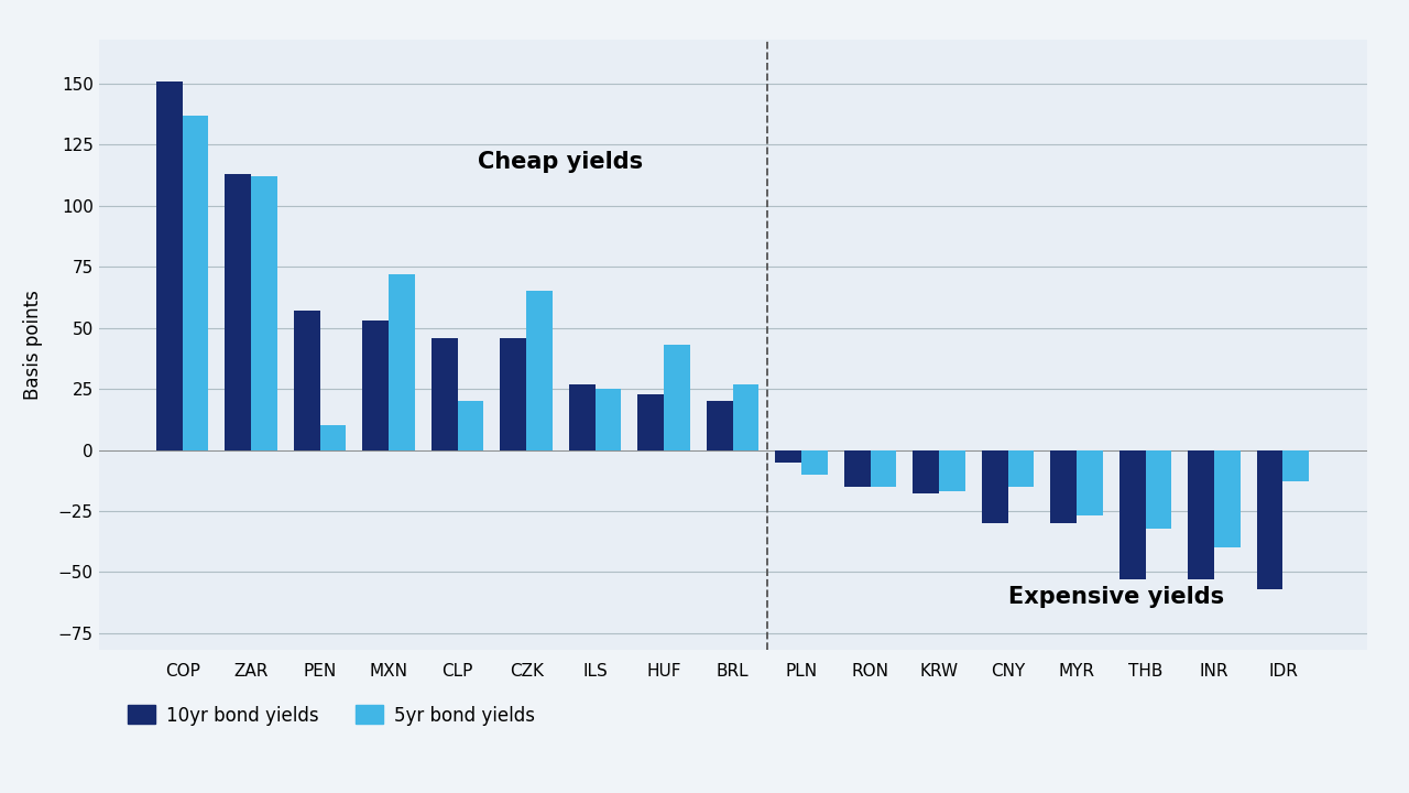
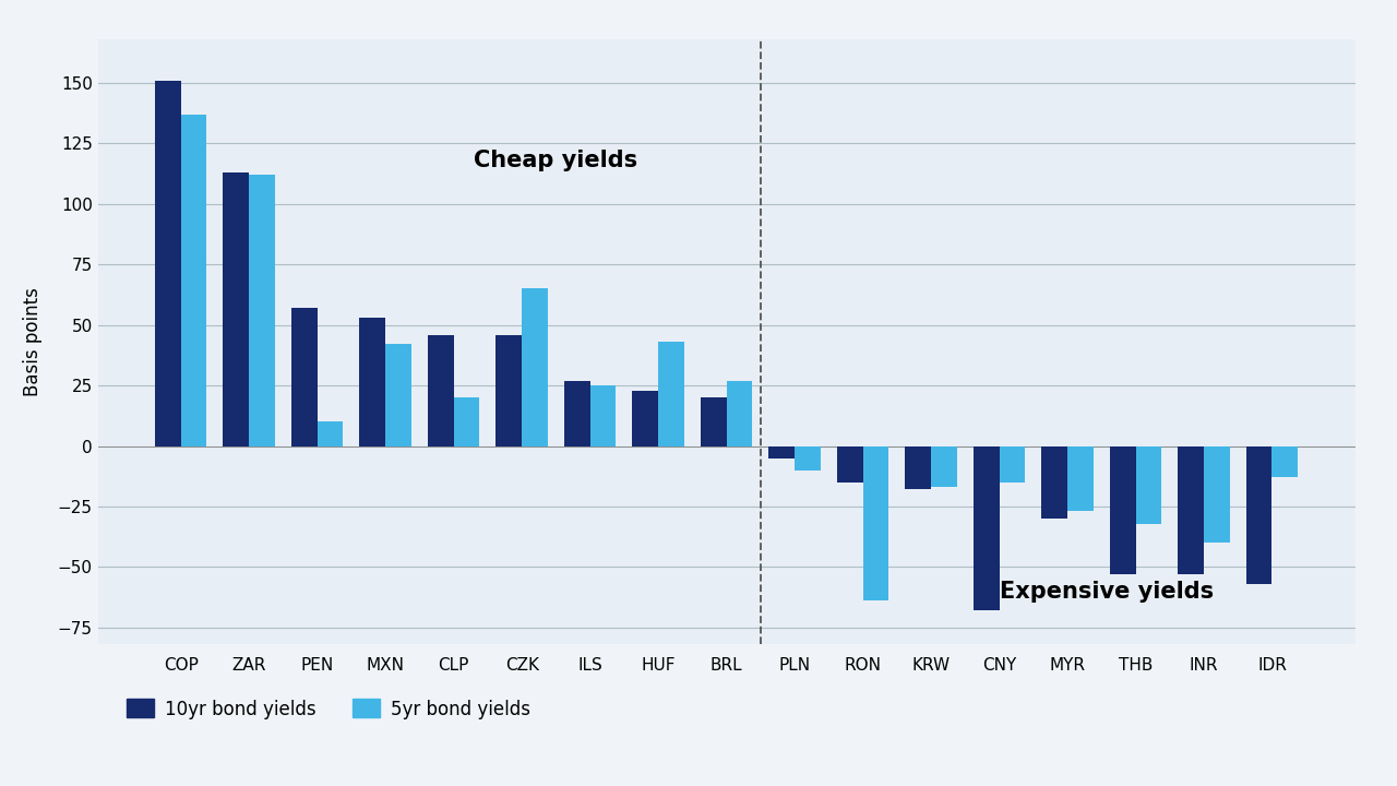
5yr bond yields/MXN: 72 -> 42
5yr bond yields/RON: -15 -> -64
10yr bond yields/CNY: -30 -> -68
